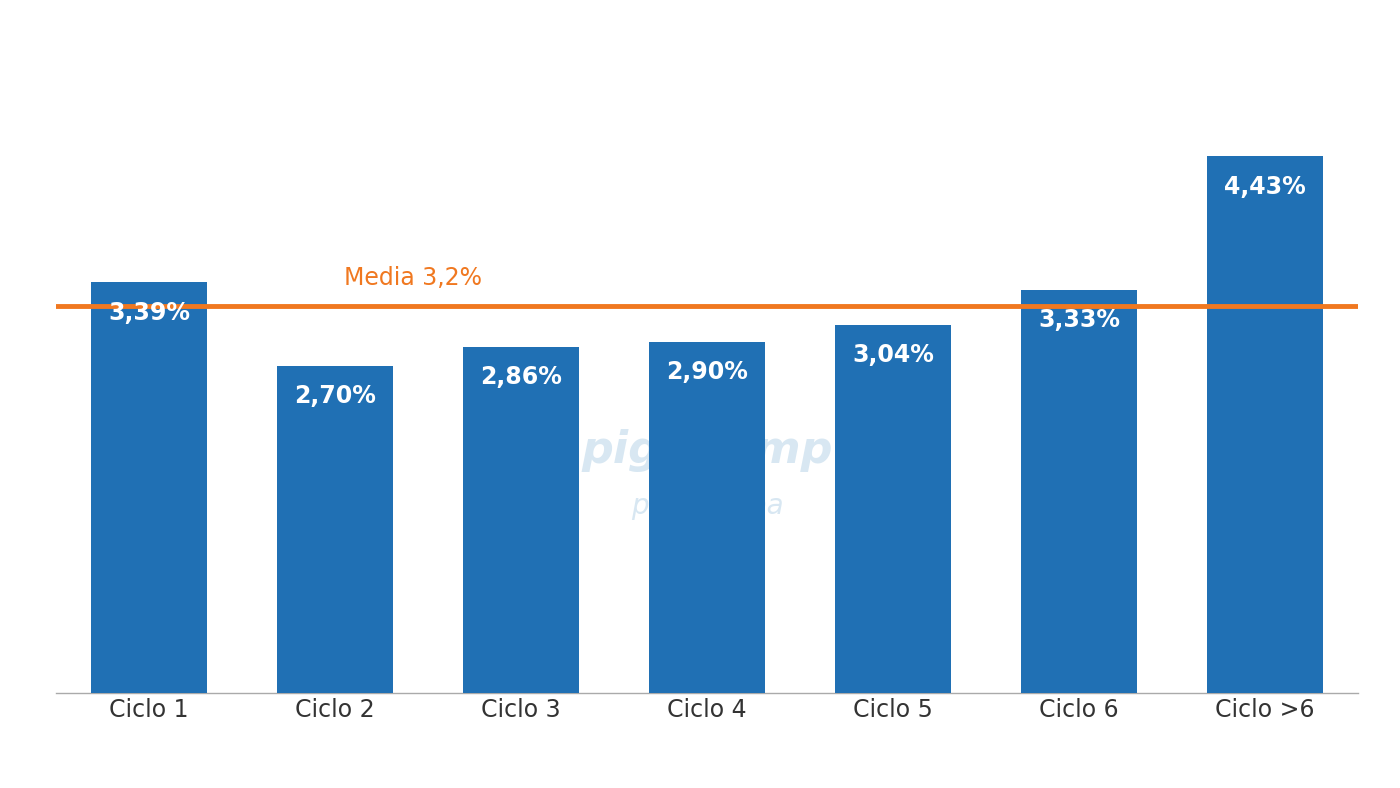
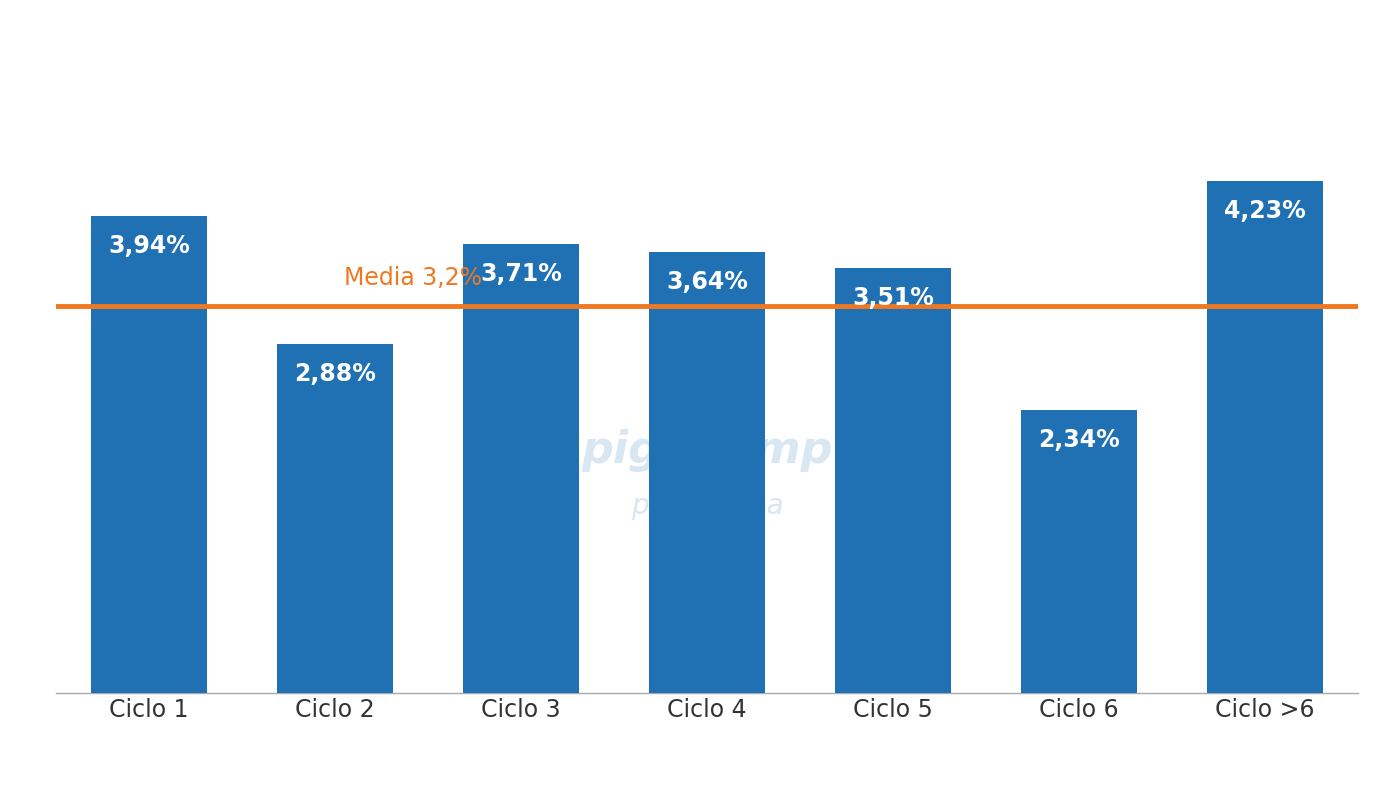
Ciclo 1: 3,39% -> 3,94%
Ciclo 2: 2,70% -> 2,88%
Ciclo 3: 2,86% -> 3,71%
Ciclo 4: 2,90% -> 3,64%
Ciclo 5: 3,04% -> 3,51%
Ciclo 6: 3,33% -> 2,34%
Ciclo >6: 4,43% -> 4,23%
